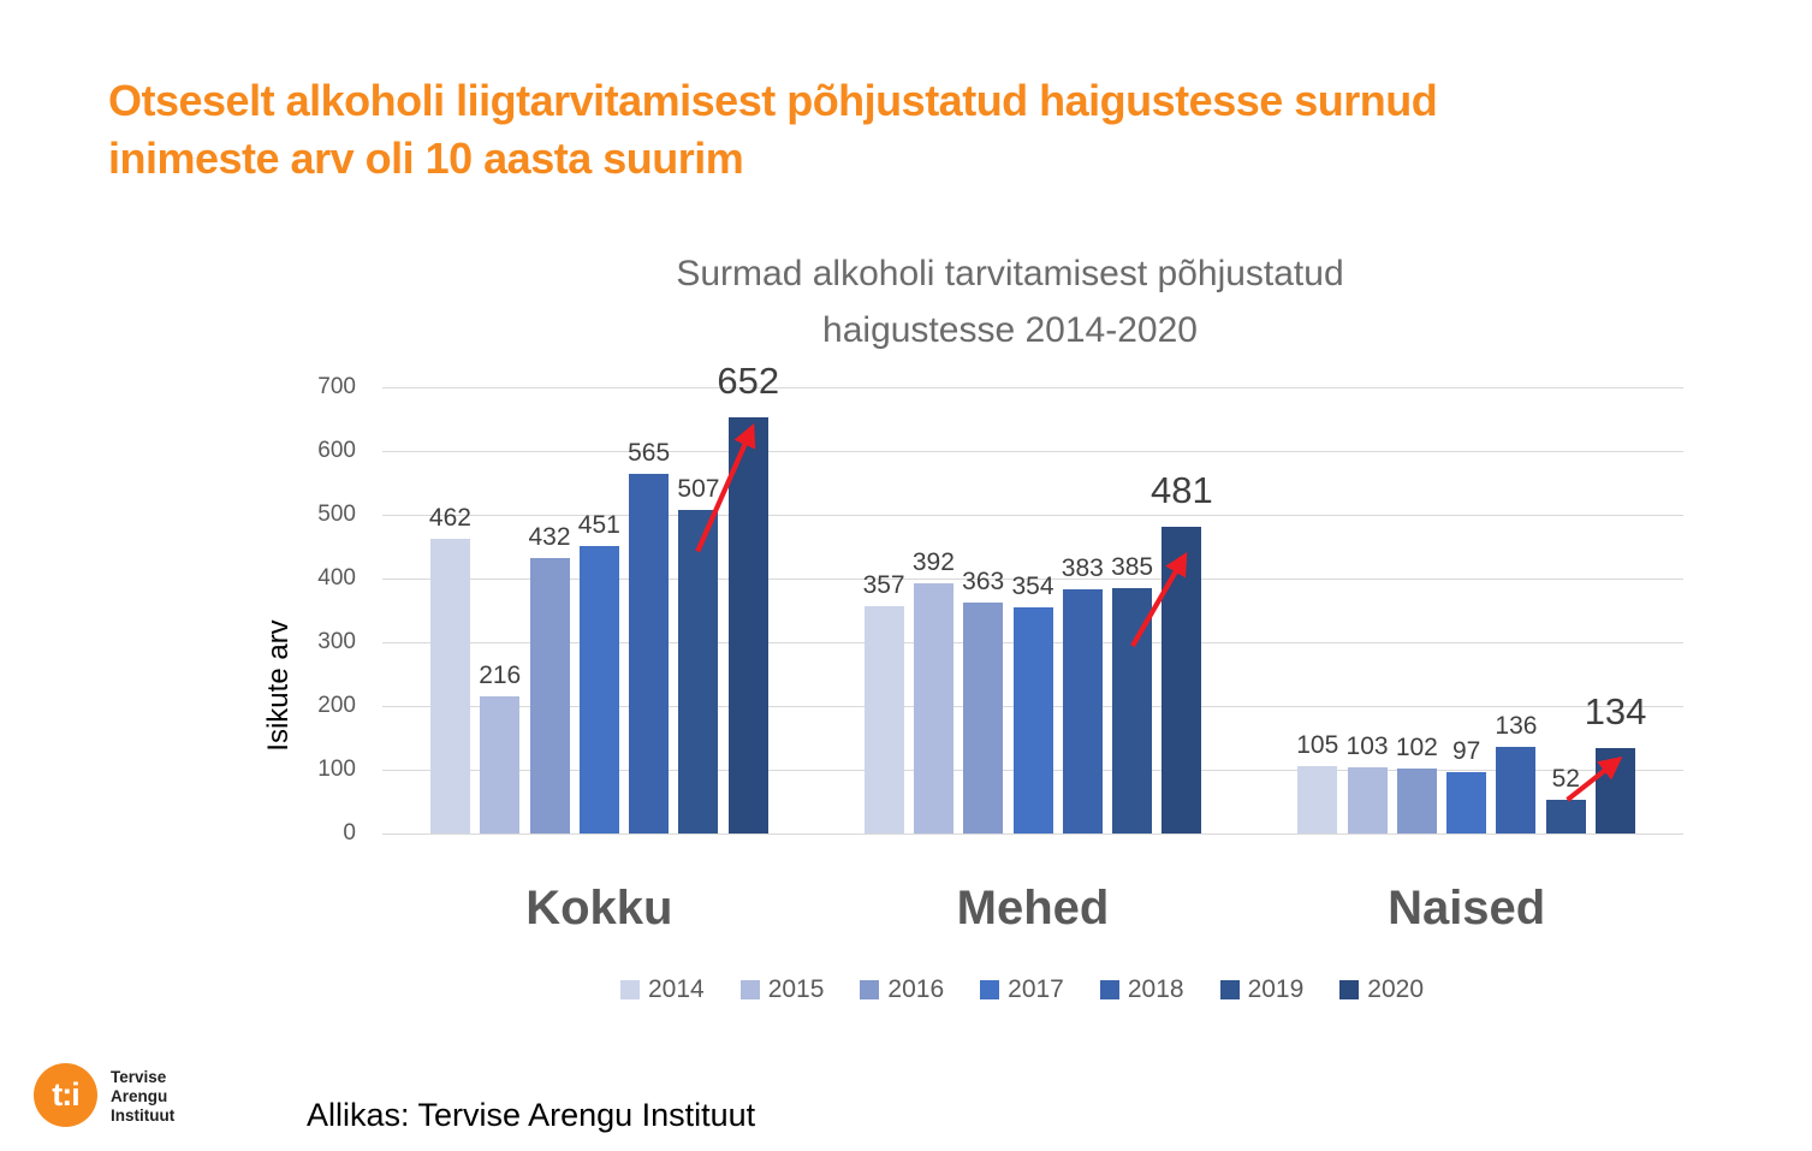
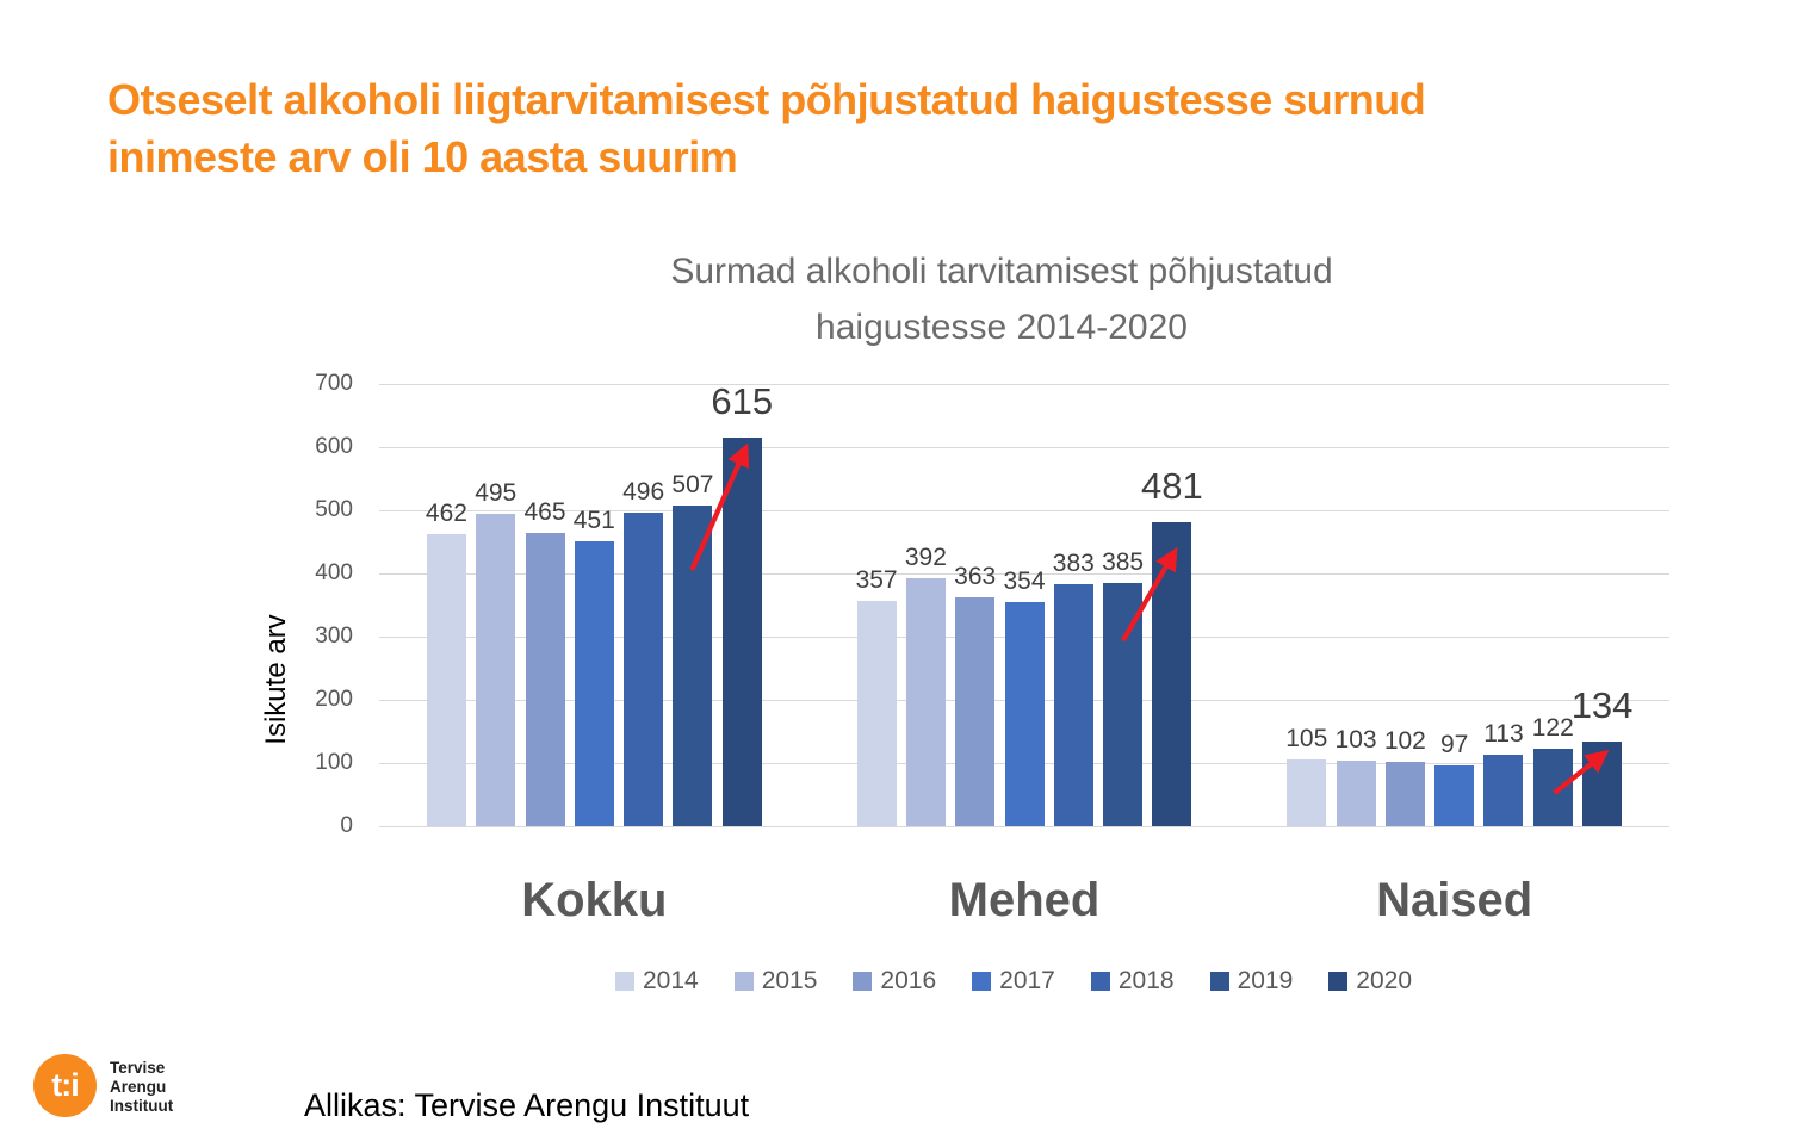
2015/Kokku: 216 -> 495
2016/Kokku: 432 -> 465
2018/Kokku: 565 -> 496
2020/Kokku: 652 -> 615
2018/Naised: 136 -> 113
2019/Naised: 52 -> 122
